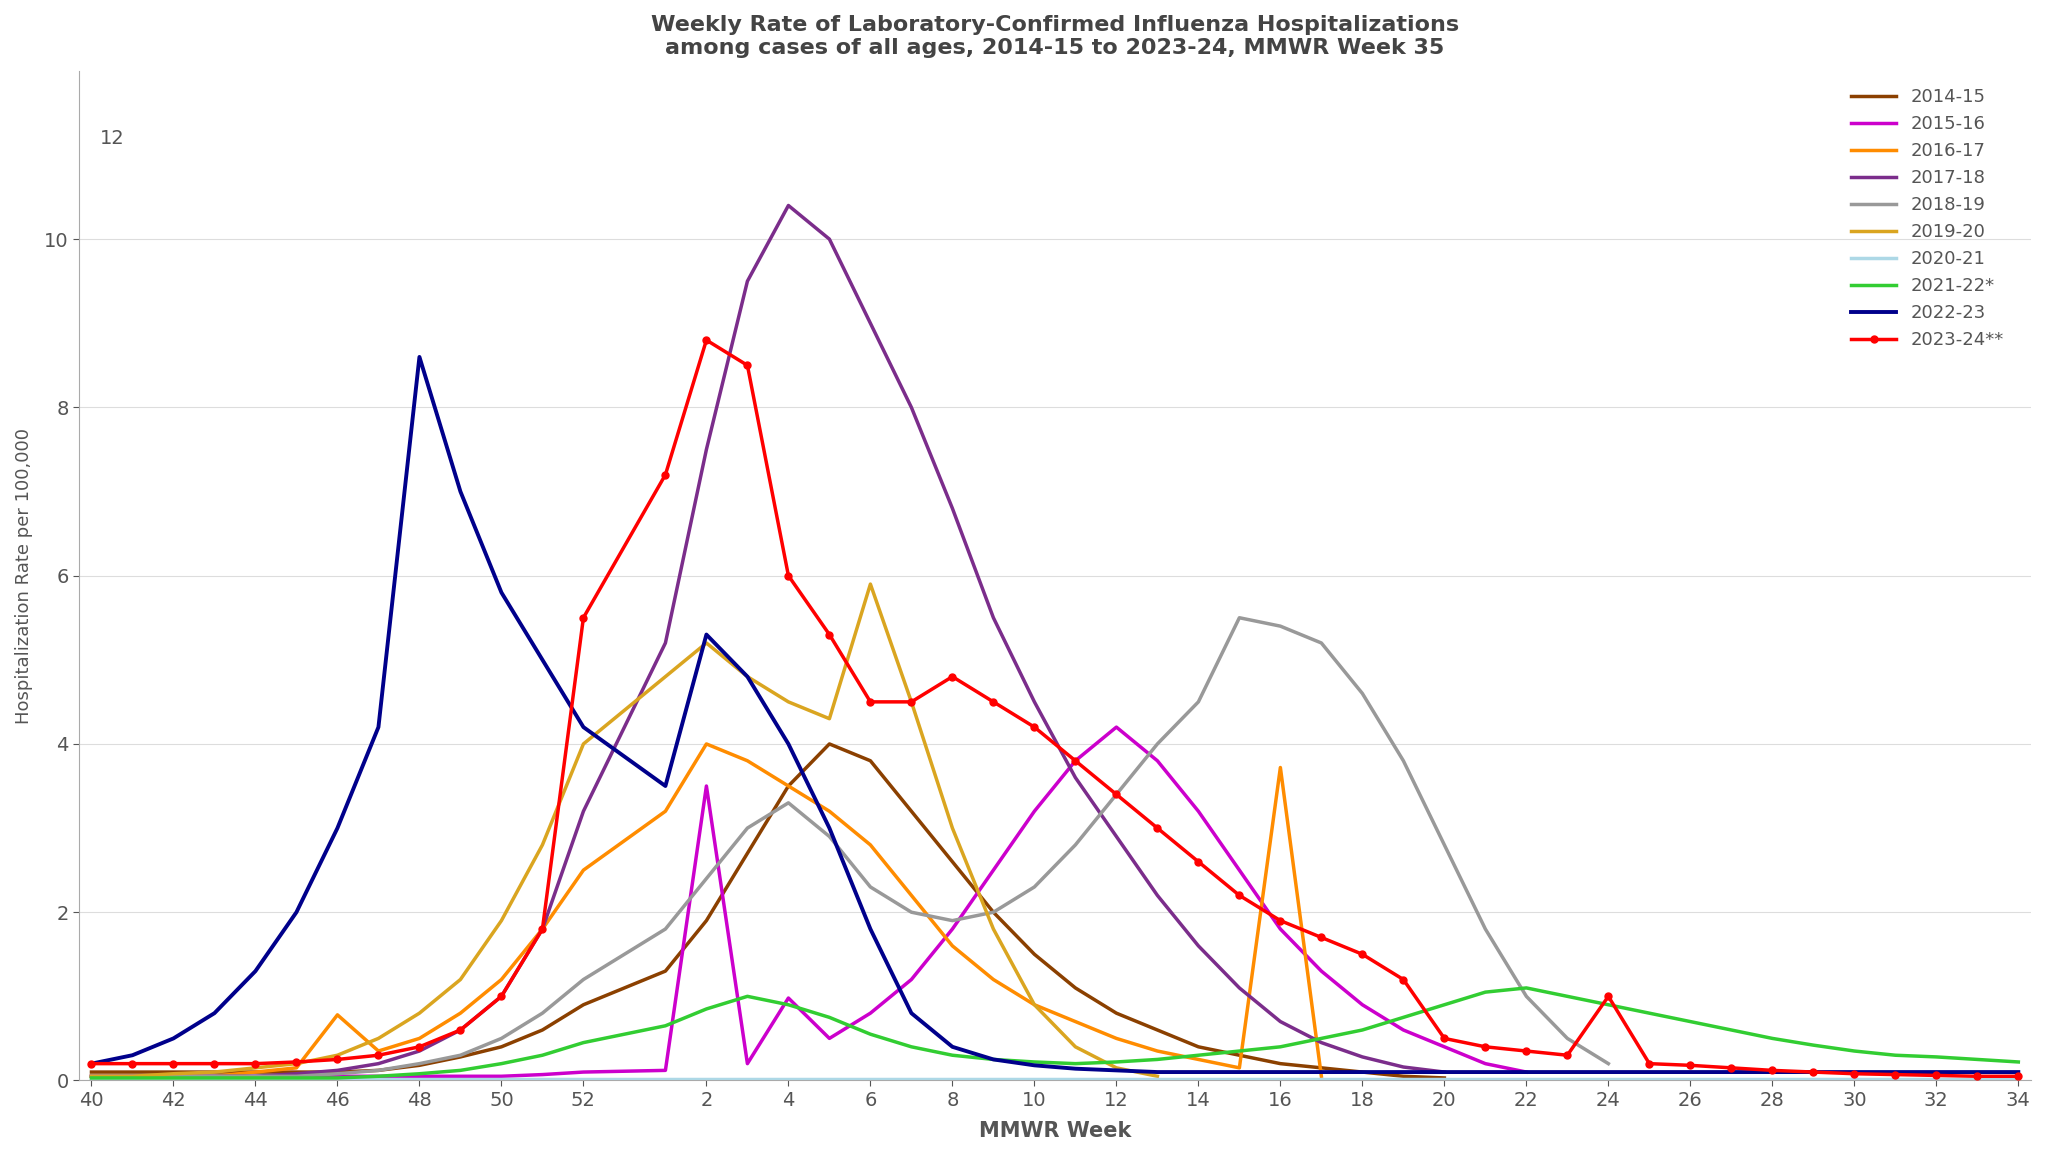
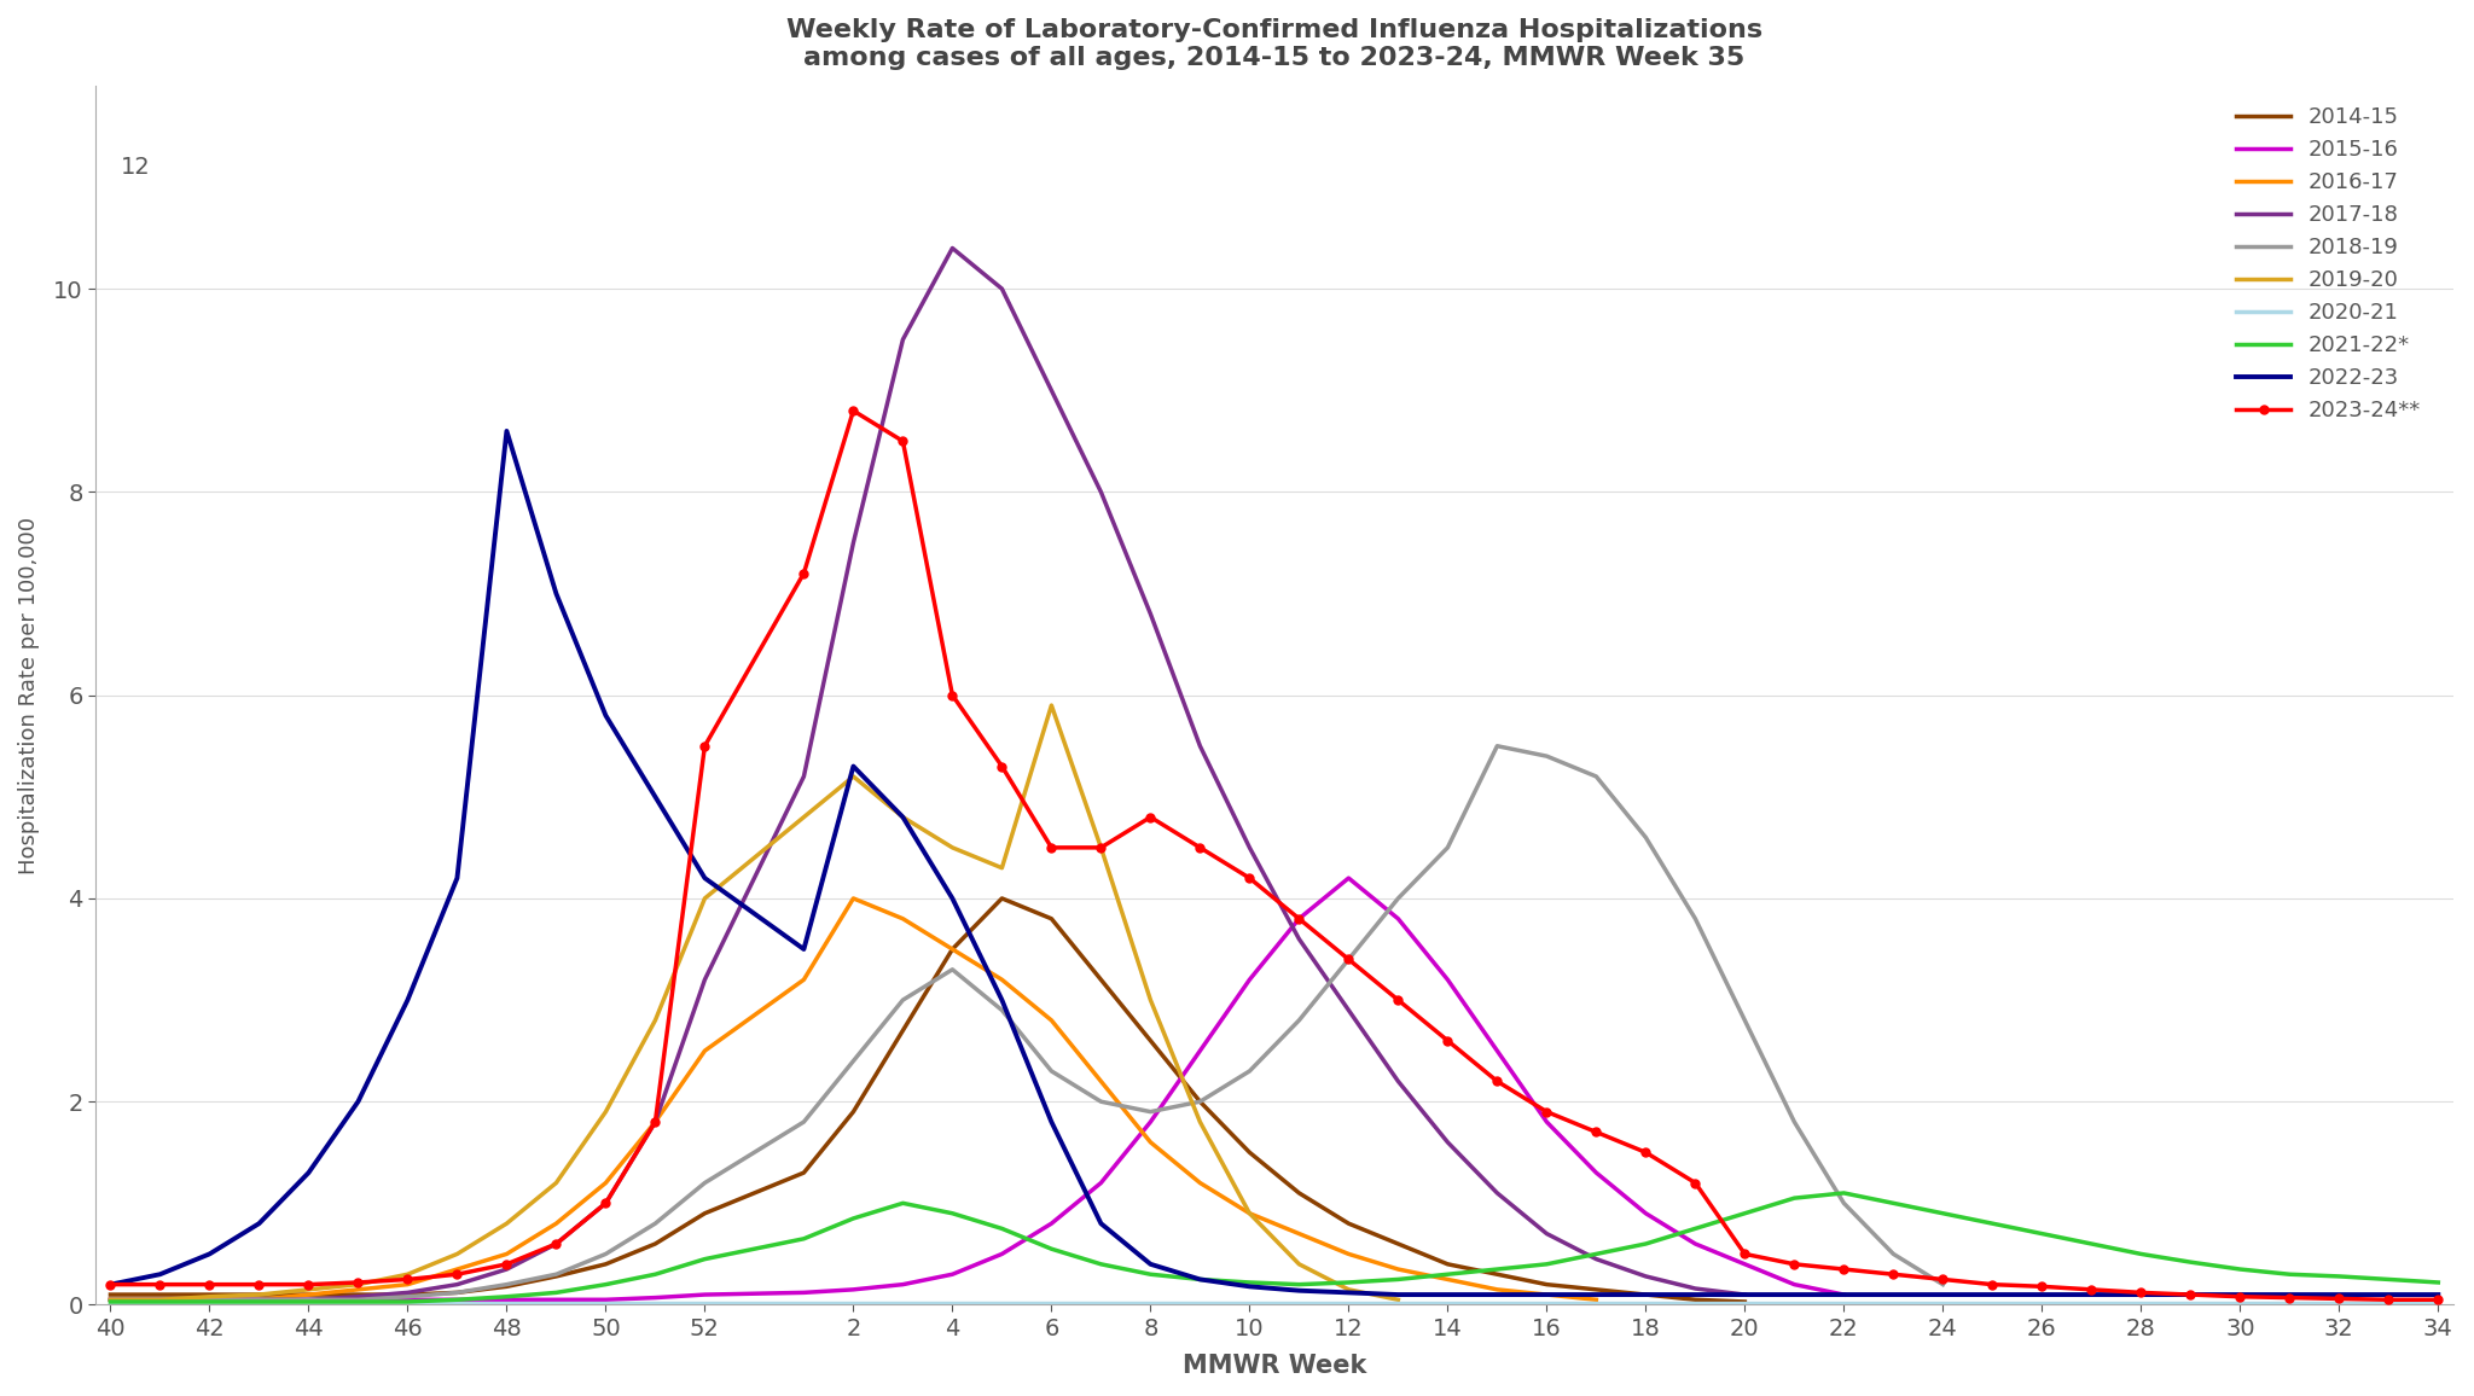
2016-17/46: 0.78 -> 0.20
2015-16/2: 3.50 -> 0.15
2015-16/4: 0.98 -> 0.30
2016-17/16: 3.72 -> 0.10
2023-24**/24: 1.00 -> 0.25
